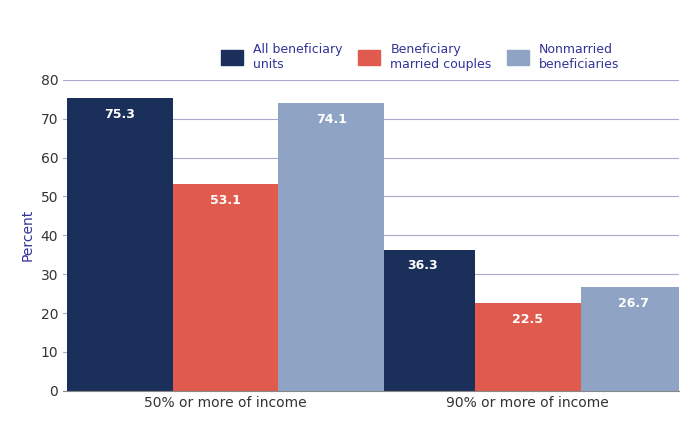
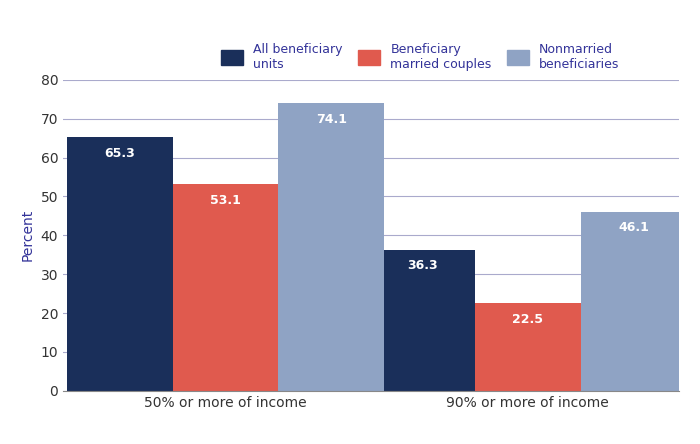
All beneficiary units/50% or more of income: 75.3 -> 65.3
Nonmarried beneficiaries/90% or more of income: 26.7 -> 46.1
